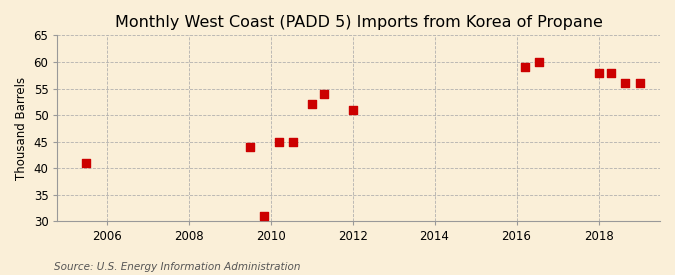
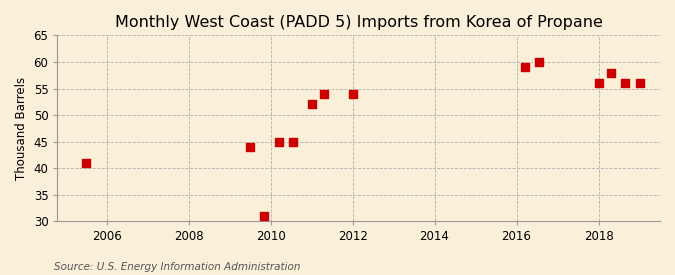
2012: 51 -> 54
2018: 58 -> 56
